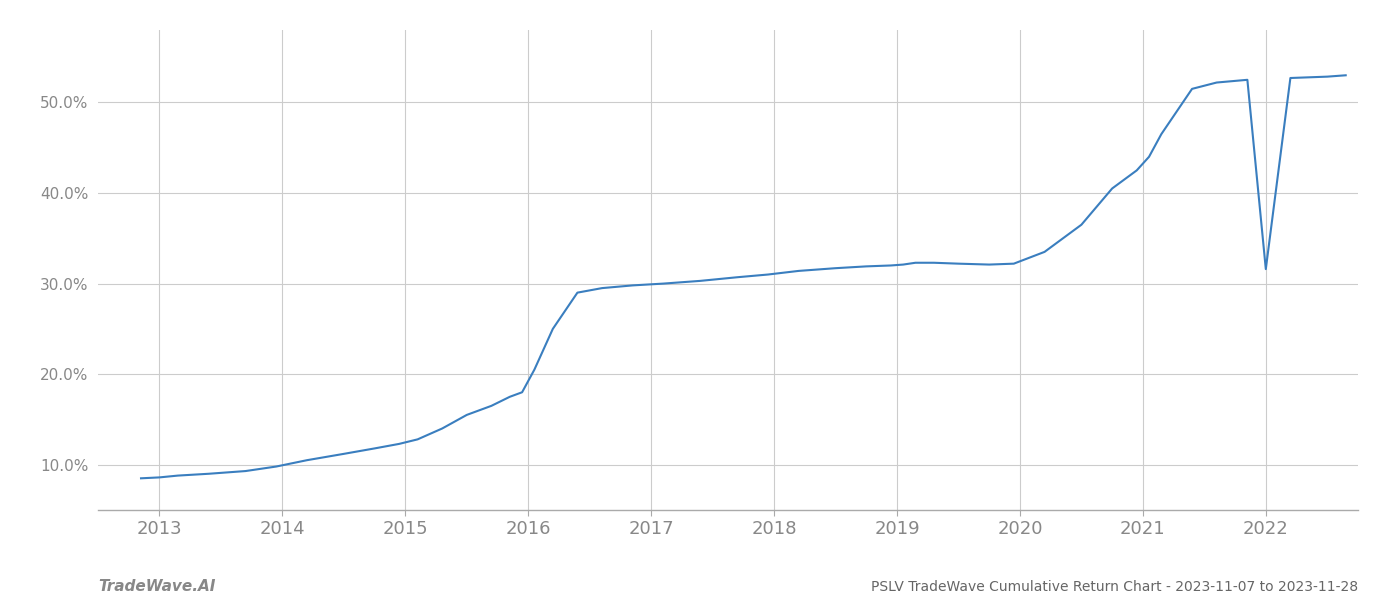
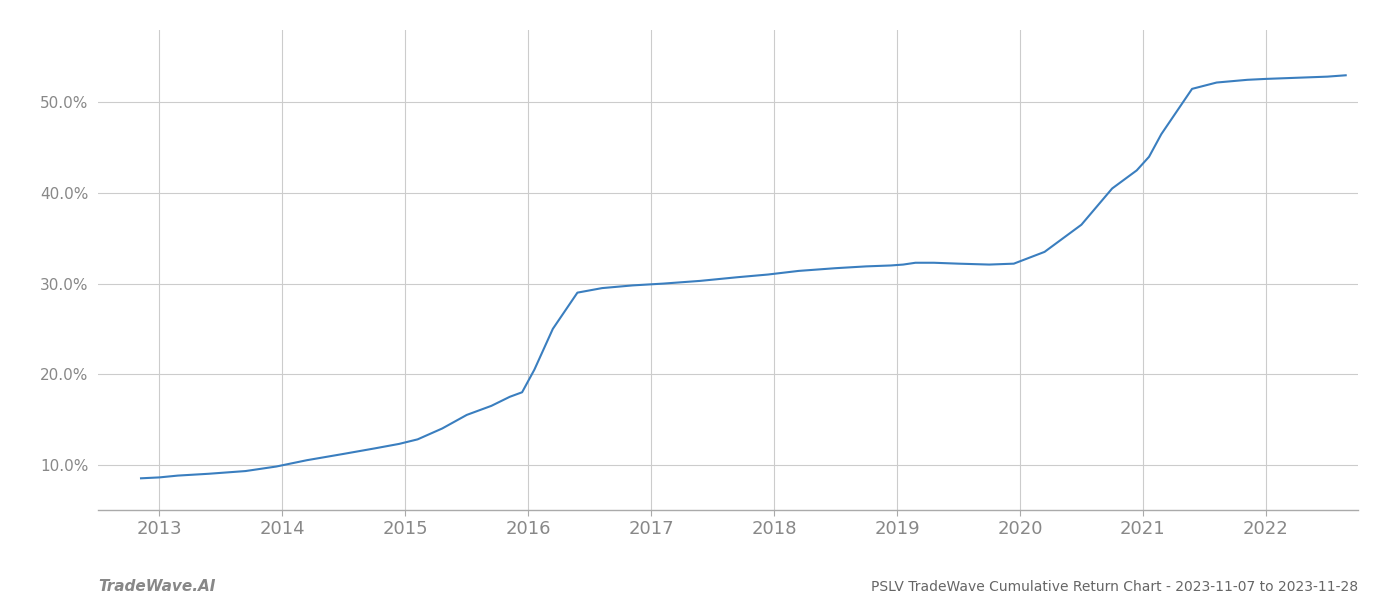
2022: 31.6% -> 52.6%
